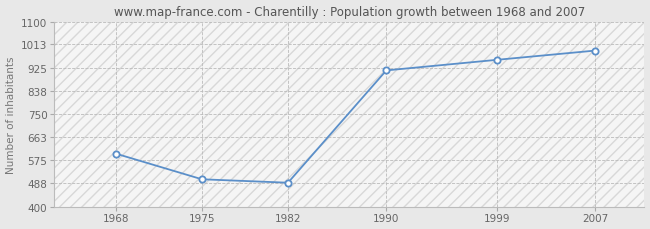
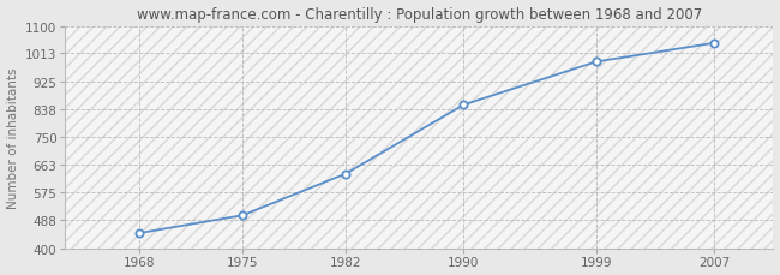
1968: 600 -> 447
1982: 490 -> 634
1990: 915 -> 851
1999: 955 -> 987
2007: 990 -> 1046
